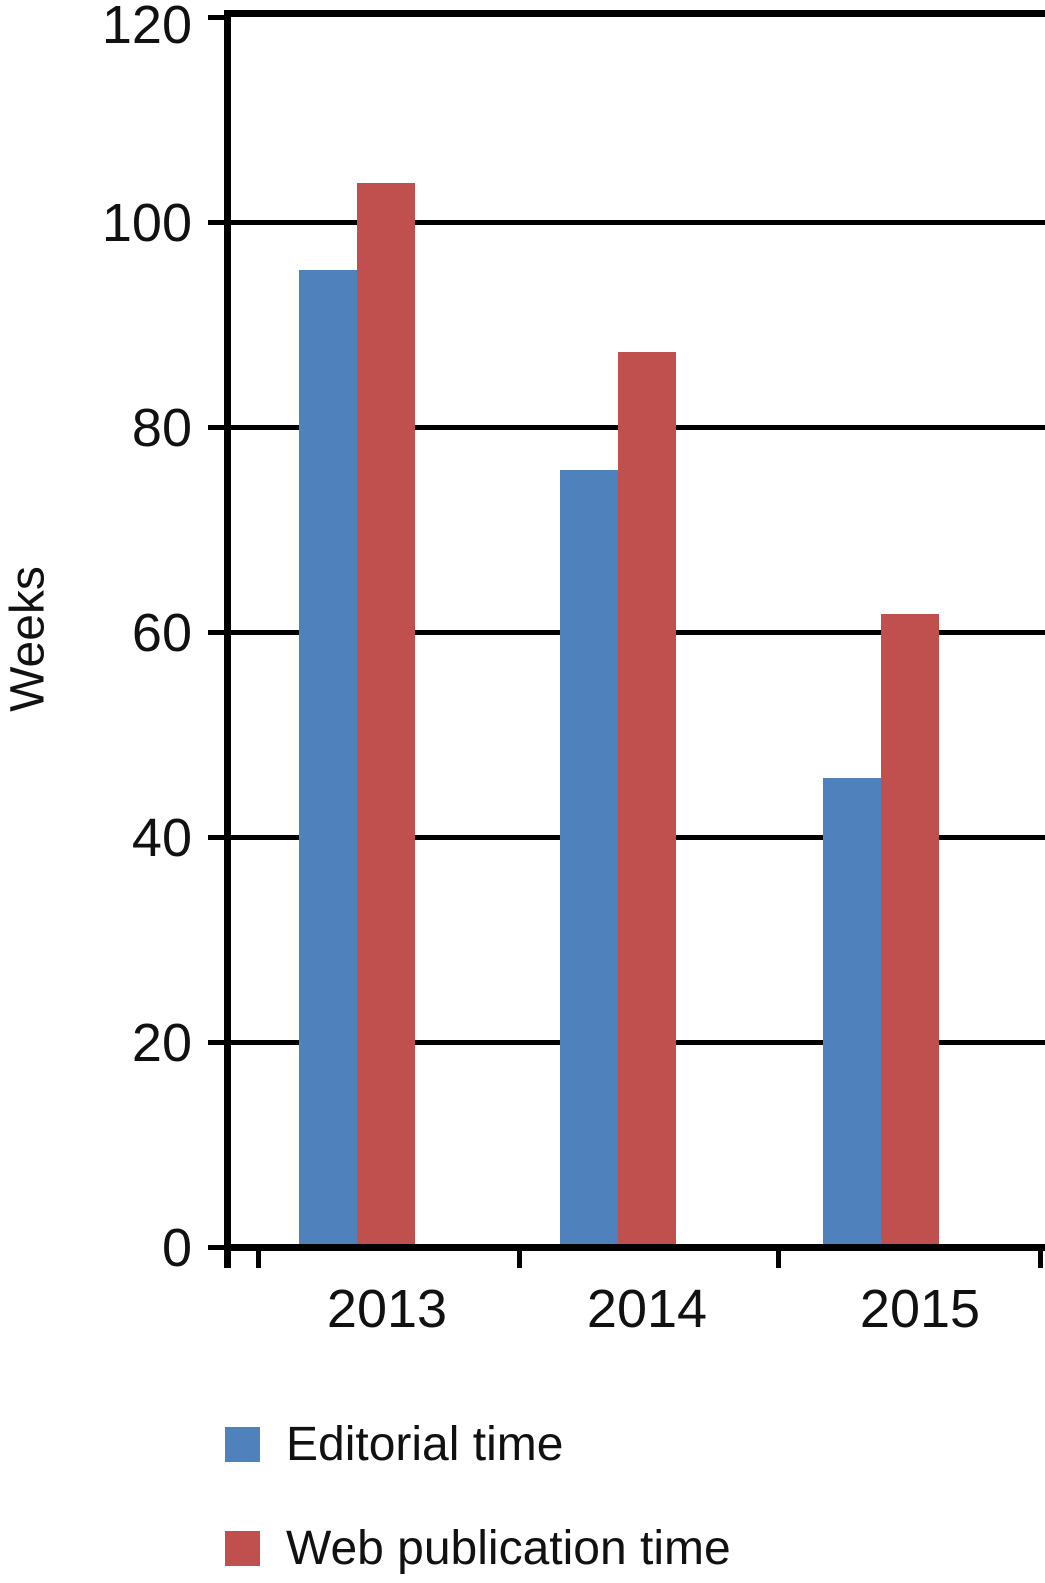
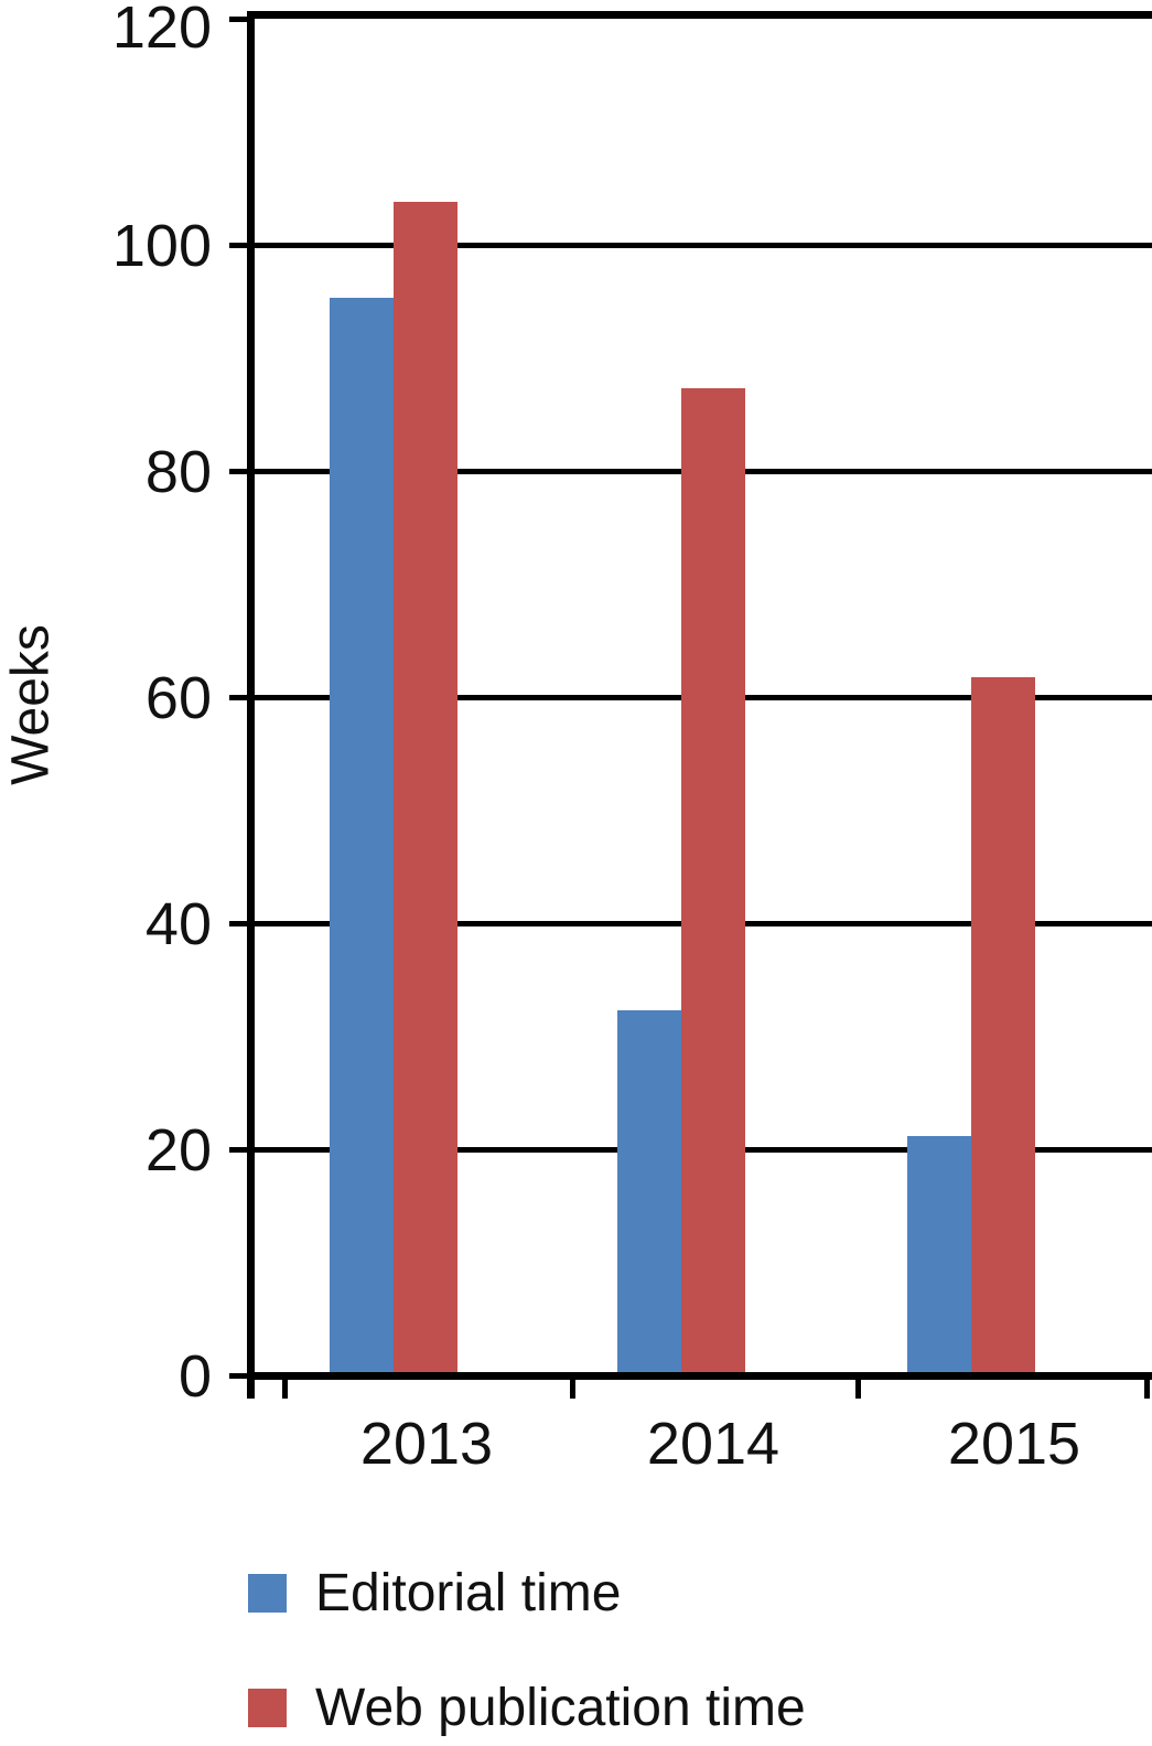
Editorial time/2014: 75.5 -> 32.0
Editorial time/2015: 45.5 -> 20.9
